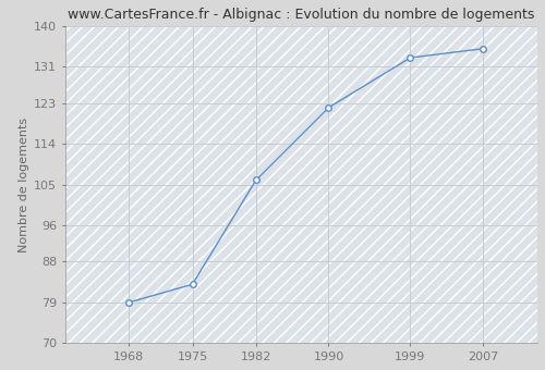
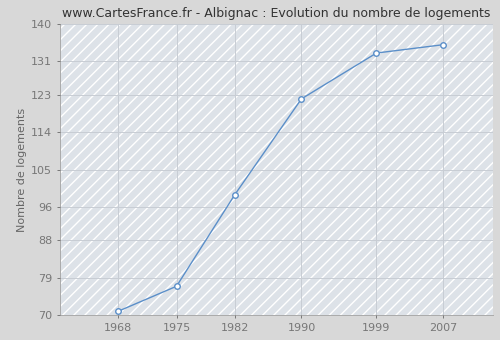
1968: 79 -> 71
1975: 83 -> 77
1982: 106 -> 99
